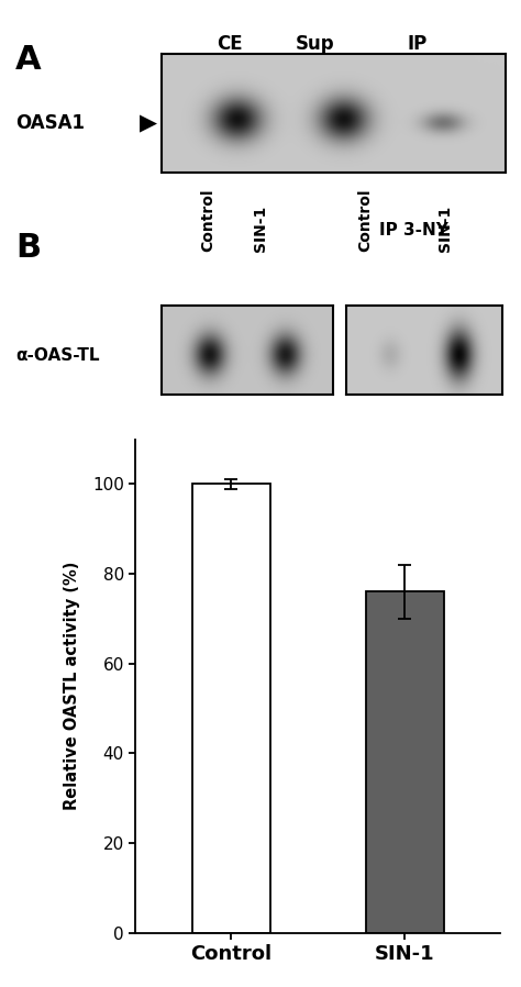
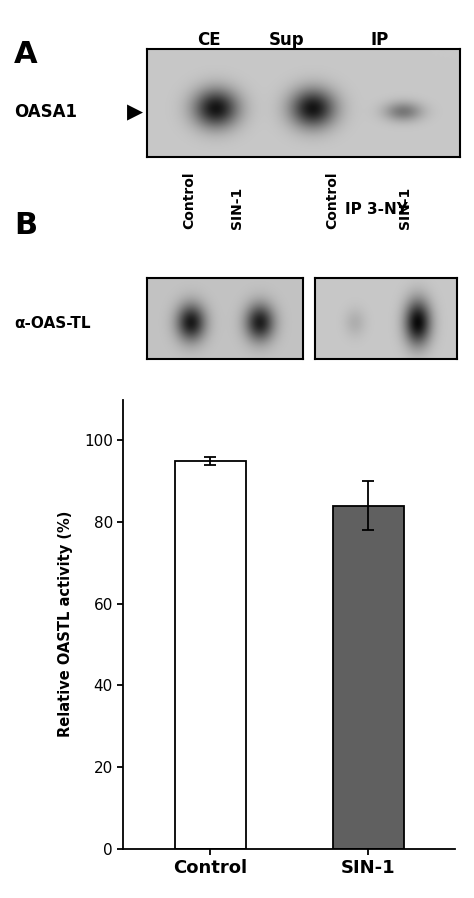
Control: 100 -> 95
SIN-1: 76 -> 84
